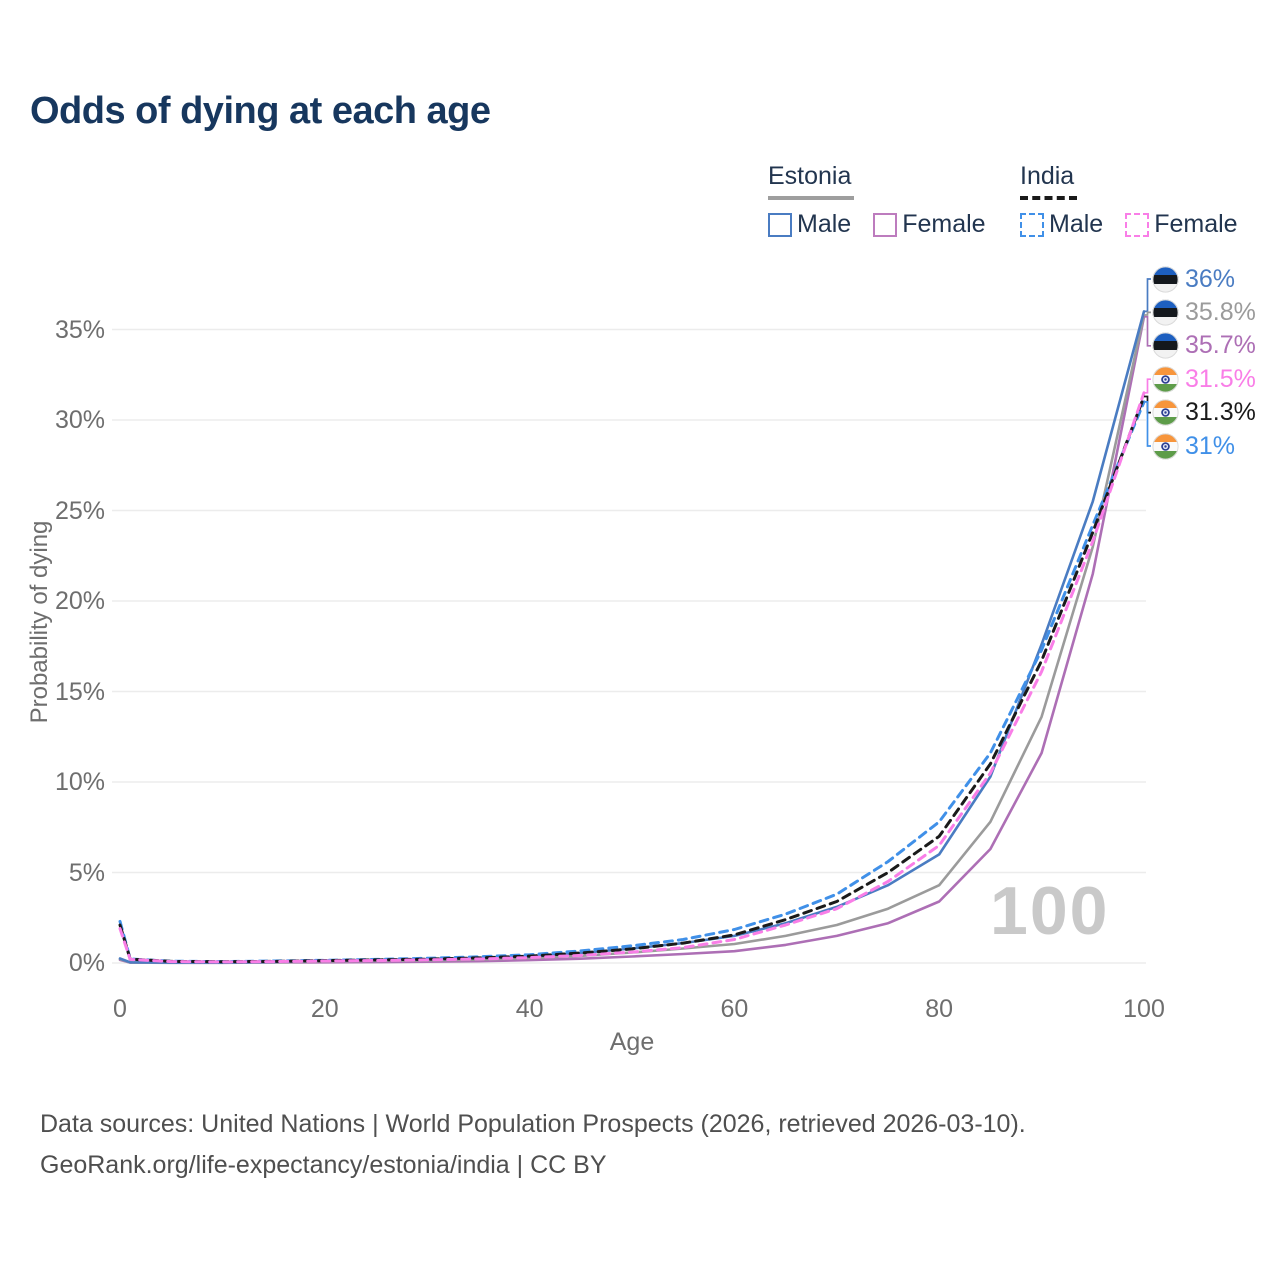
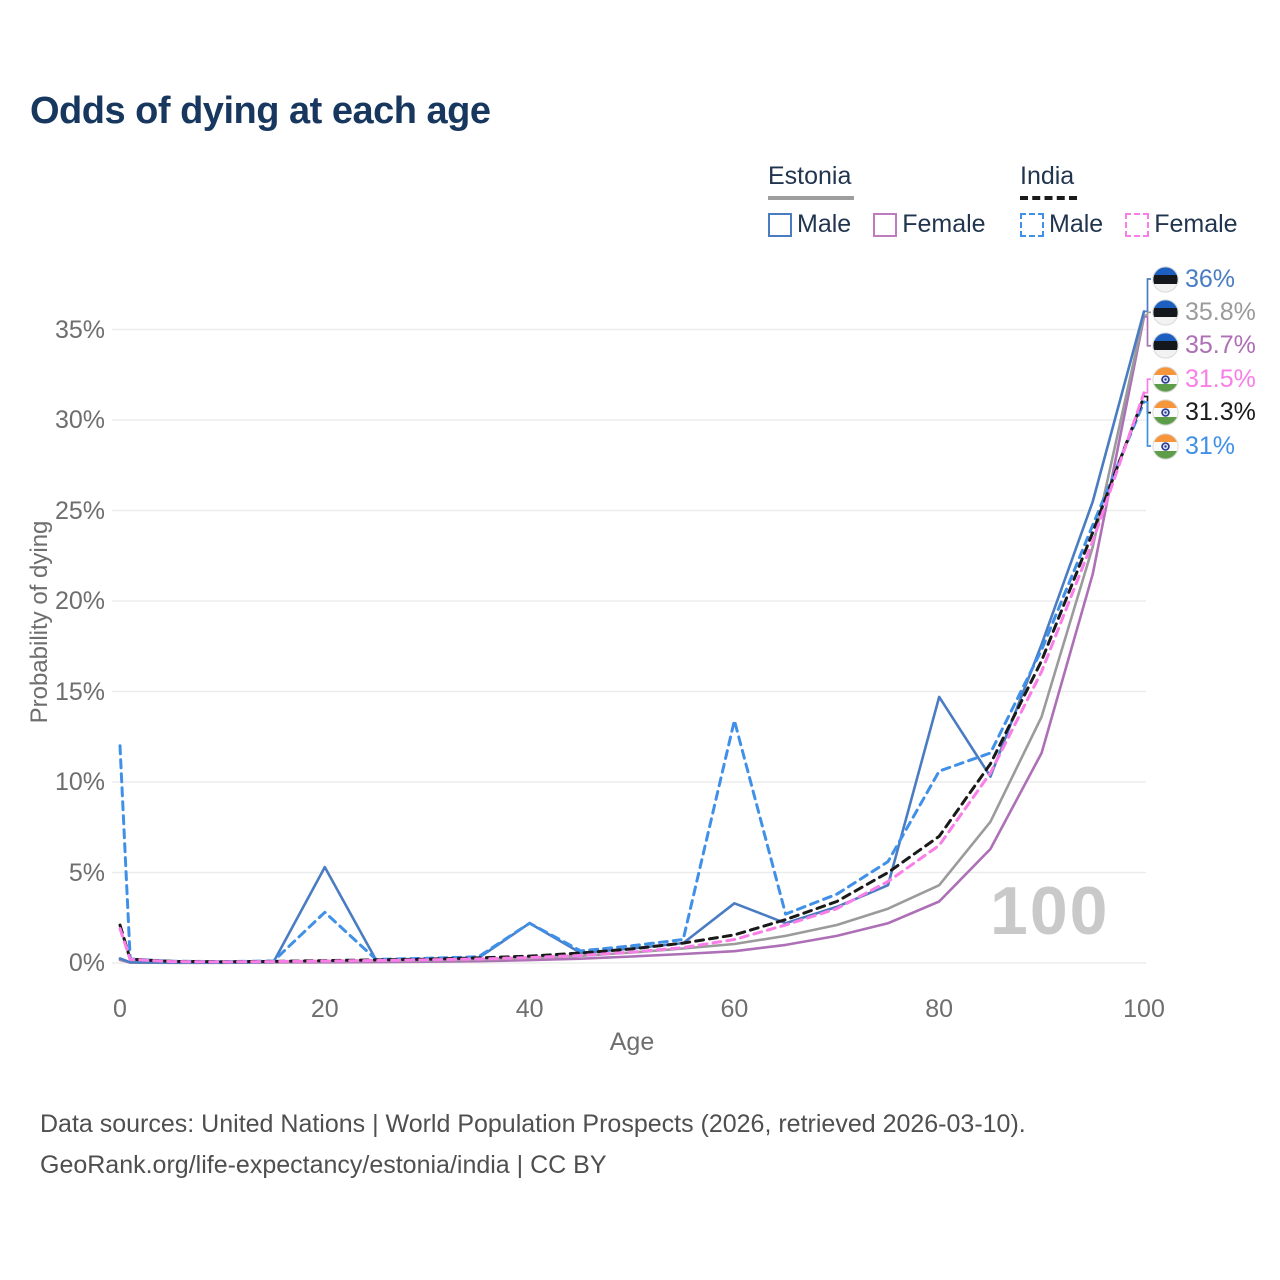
India Male/0: 2.3% -> 12.0%
Estonia Male/20: 0.1% -> 5.3%
India Male/20: 0.1% -> 2.8%
Estonia Male/40: 0.4% -> 2.2%
India Male/40: 0.5% -> 2.2%
Estonia Male/60: 1.5% -> 3.3%
India Male/60: 1.9% -> 13.4%
Estonia Male/80: 6.0% -> 14.7%
India Male/80: 7.8% -> 10.6%
